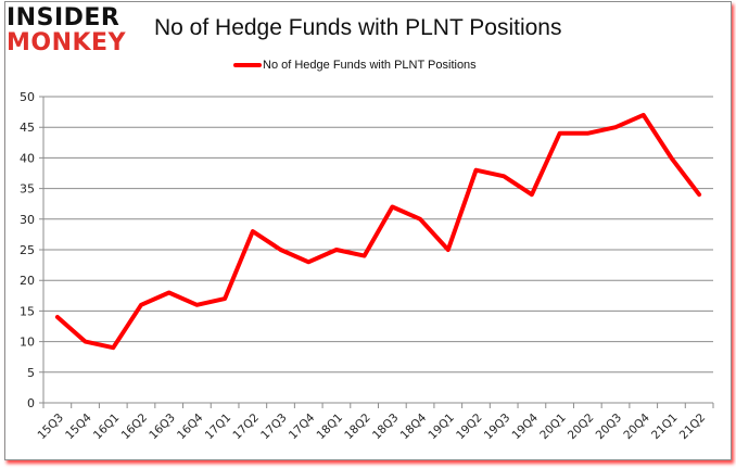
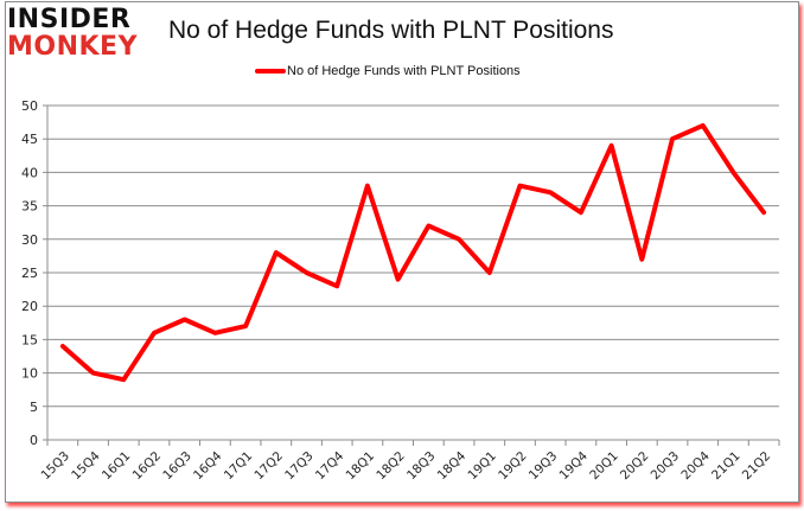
18Q1: 25 -> 38
20Q2: 44 -> 27
